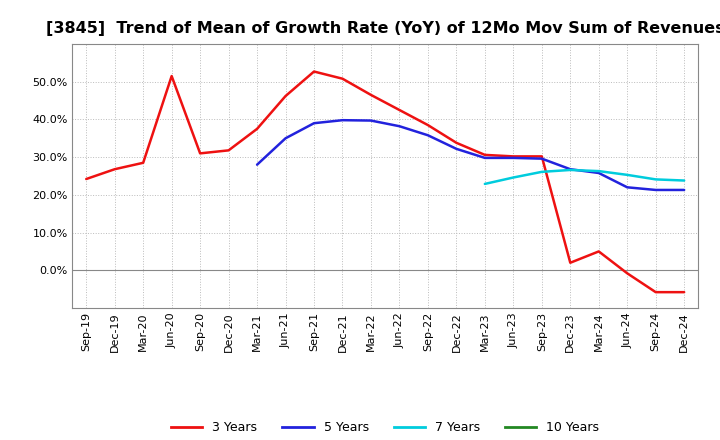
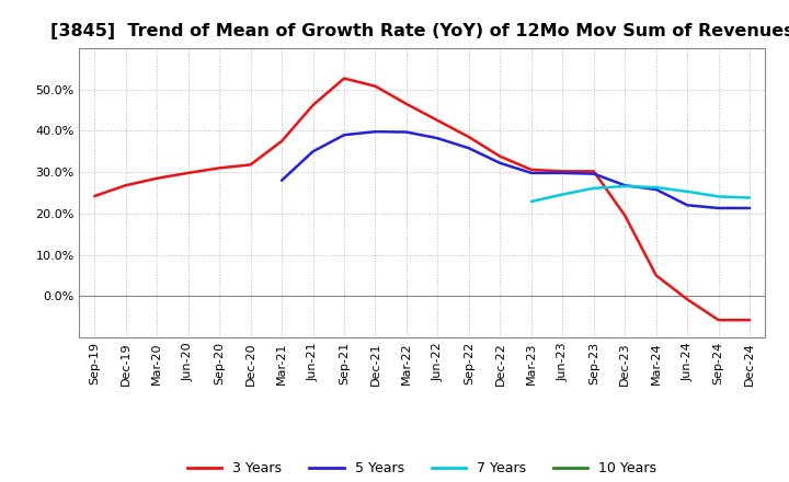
3 Years/Jun-20: 51.5% -> 29.8%
3 Years/Dec-23: 2.0% -> 19.5%
